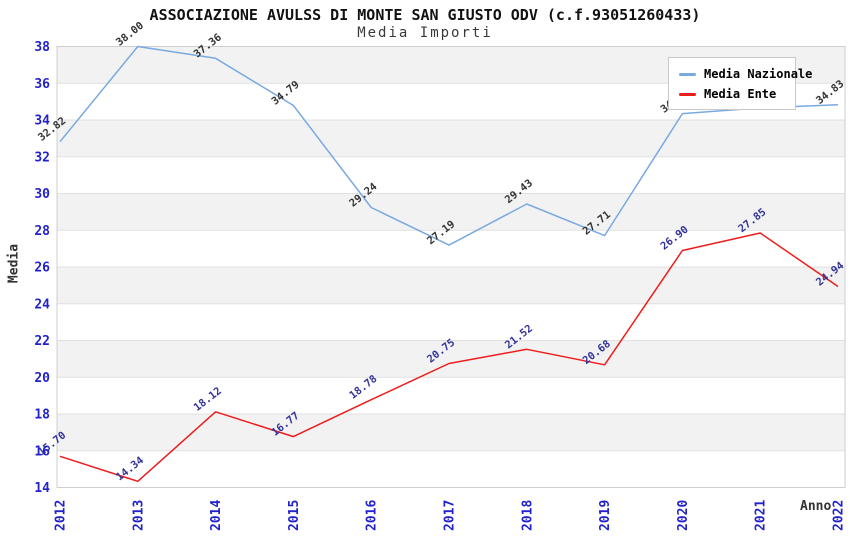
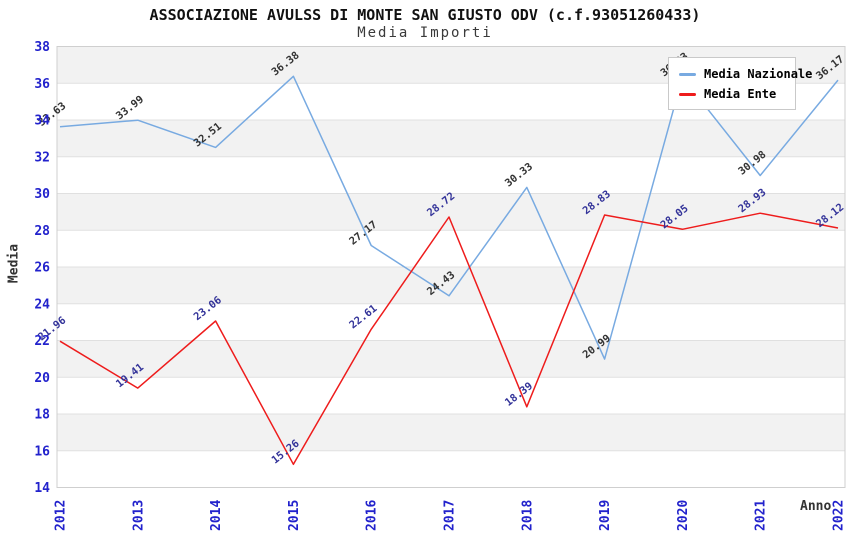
Media Nazionale/2012: 32.82 -> 33.63
Media Ente/2012: 15.70 -> 21.96
Media Nazionale/2013: 38.00 -> 33.99
Media Ente/2013: 14.34 -> 19.41
Media Nazionale/2014: 37.36 -> 32.51
Media Ente/2014: 18.12 -> 23.06
Media Nazionale/2015: 34.79 -> 36.38
Media Ente/2015: 16.77 -> 15.26
Media Nazionale/2016: 29.24 -> 27.17
Media Ente/2016: 18.78 -> 22.61
Media Nazionale/2017: 27.19 -> 24.43
Media Ente/2017: 20.75 -> 28.72
Media Nazionale/2018: 29.43 -> 30.33
Media Ente/2018: 21.52 -> 18.39
Media Nazionale/2019: 27.71 -> 20.99
Media Ente/2019: 20.68 -> 28.83
Media Nazionale/2020: 34.35 -> 36.33
Media Ente/2020: 26.90 -> 28.05
Media Nazionale/2021: 34.66 -> 30.98
Media Ente/2021: 27.85 -> 28.93
Media Nazionale/2022: 34.83 -> 36.17
Media Ente/2022: 24.94 -> 28.12
